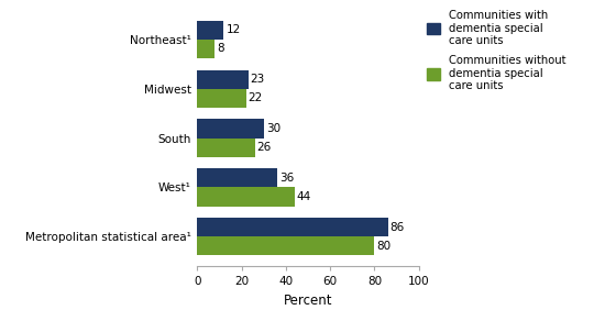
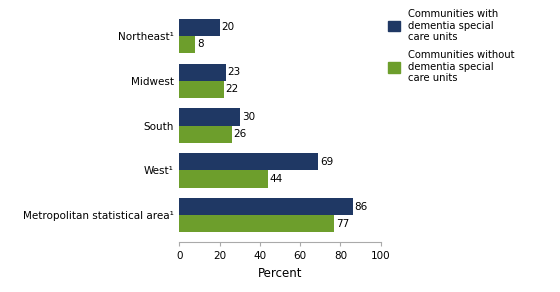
Communities with dementia special care units/Northeast¹: 12 -> 20
Communities with dementia special care units/West¹: 36 -> 69
Communities without dementia special care units/Metropolitan statistical area¹: 80 -> 77
